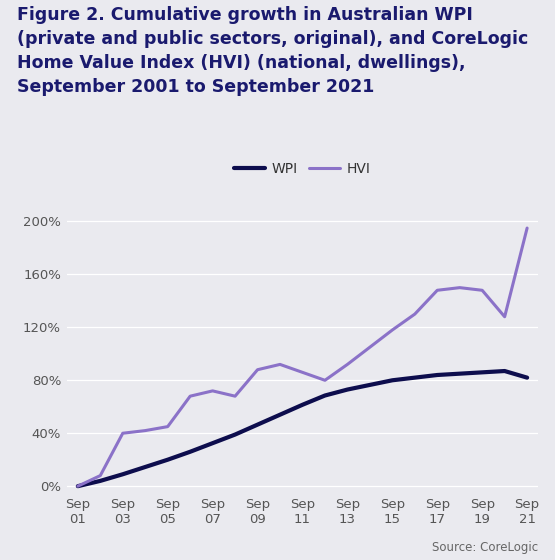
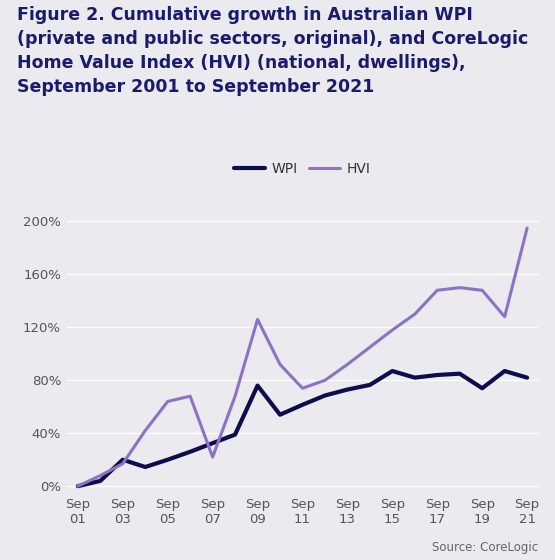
WPI/Sep 03: 9% -> 20%
HVI/Sep 03: 40% -> 17%
HVI/Sep 05: 45% -> 64%
HVI/Sep 07: 72% -> 22%
WPI/Sep 09: 46% -> 76%
HVI/Sep 09: 88% -> 126%
HVI/Sep 11: 86% -> 74%
WPI/Sep 15: 80% -> 87%
WPI/Sep 19: 86% -> 74%
